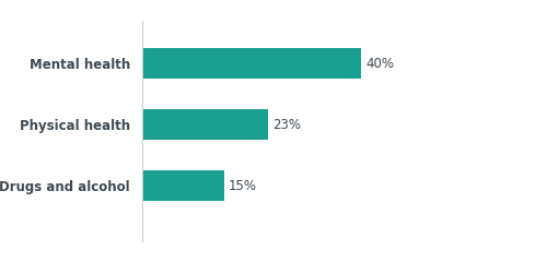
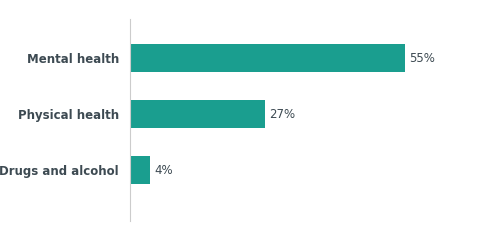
Mental health: 40% -> 55%
Physical health: 23% -> 27%
Drugs and alcohol: 15% -> 4%
